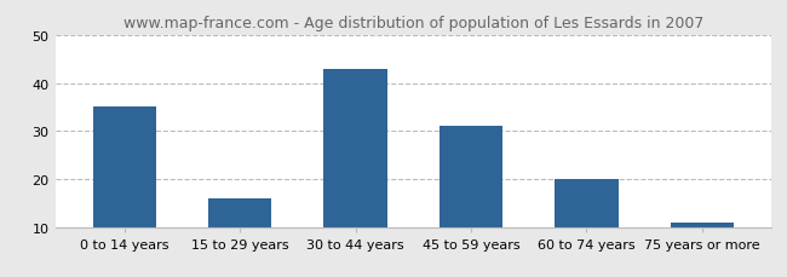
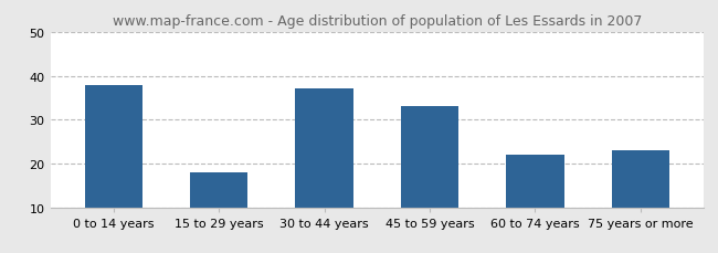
0 to 14 years: 35 -> 38
15 to 29 years: 16 -> 18
30 to 44 years: 43 -> 37
45 to 59 years: 31 -> 33
60 to 74 years: 20 -> 22
75 years or more: 11 -> 23
